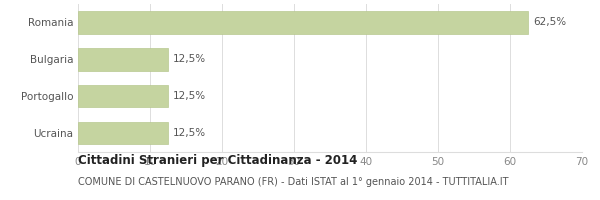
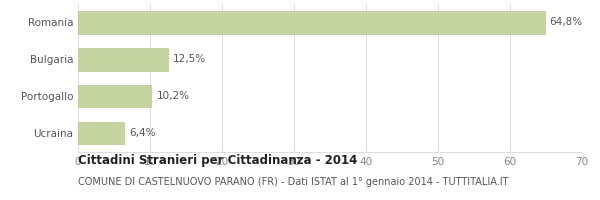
Romania: 62,5% -> 64,8%
Portogallo: 12,5% -> 10,2%
Ucraina: 12,5% -> 6,4%
